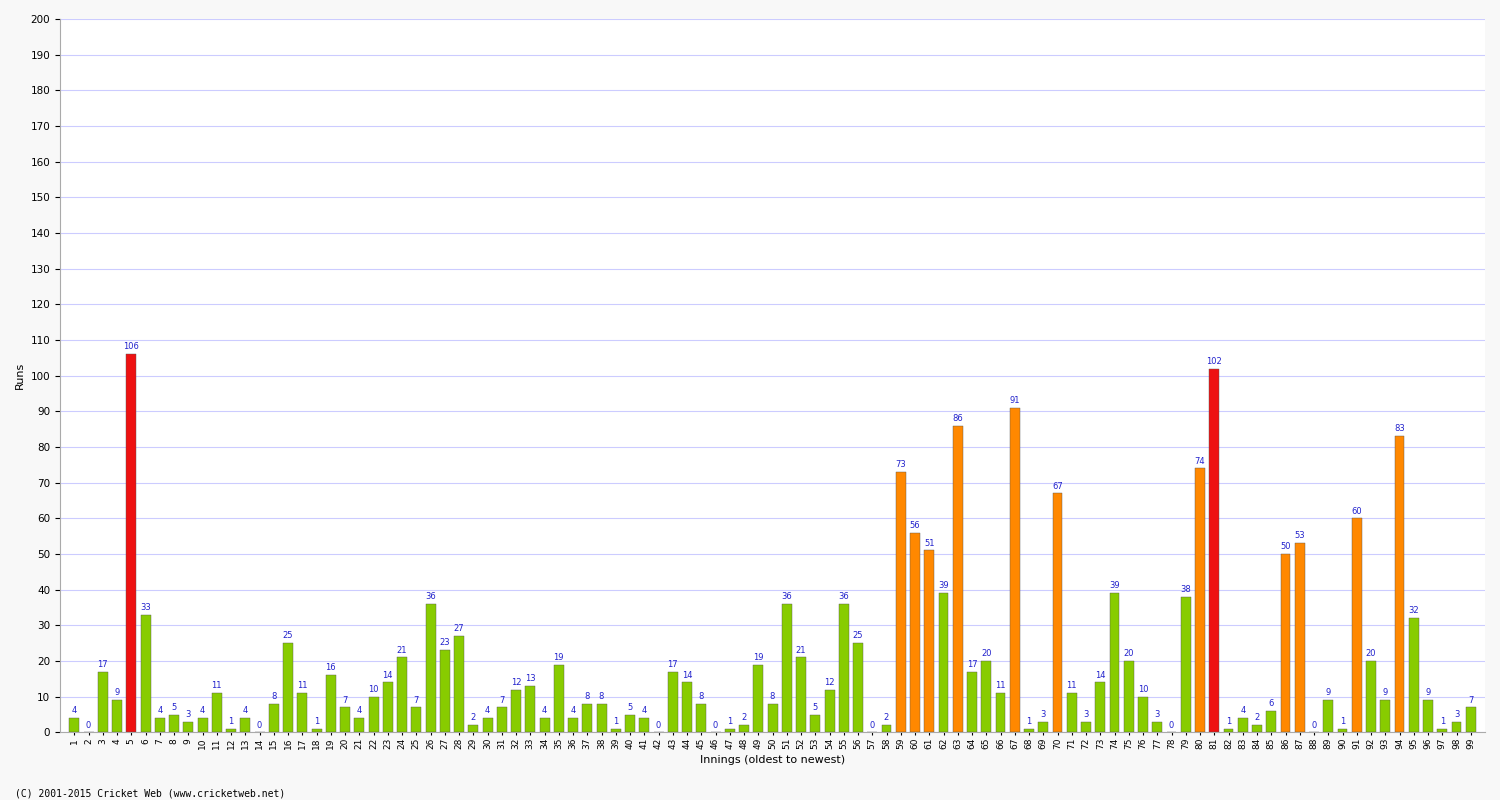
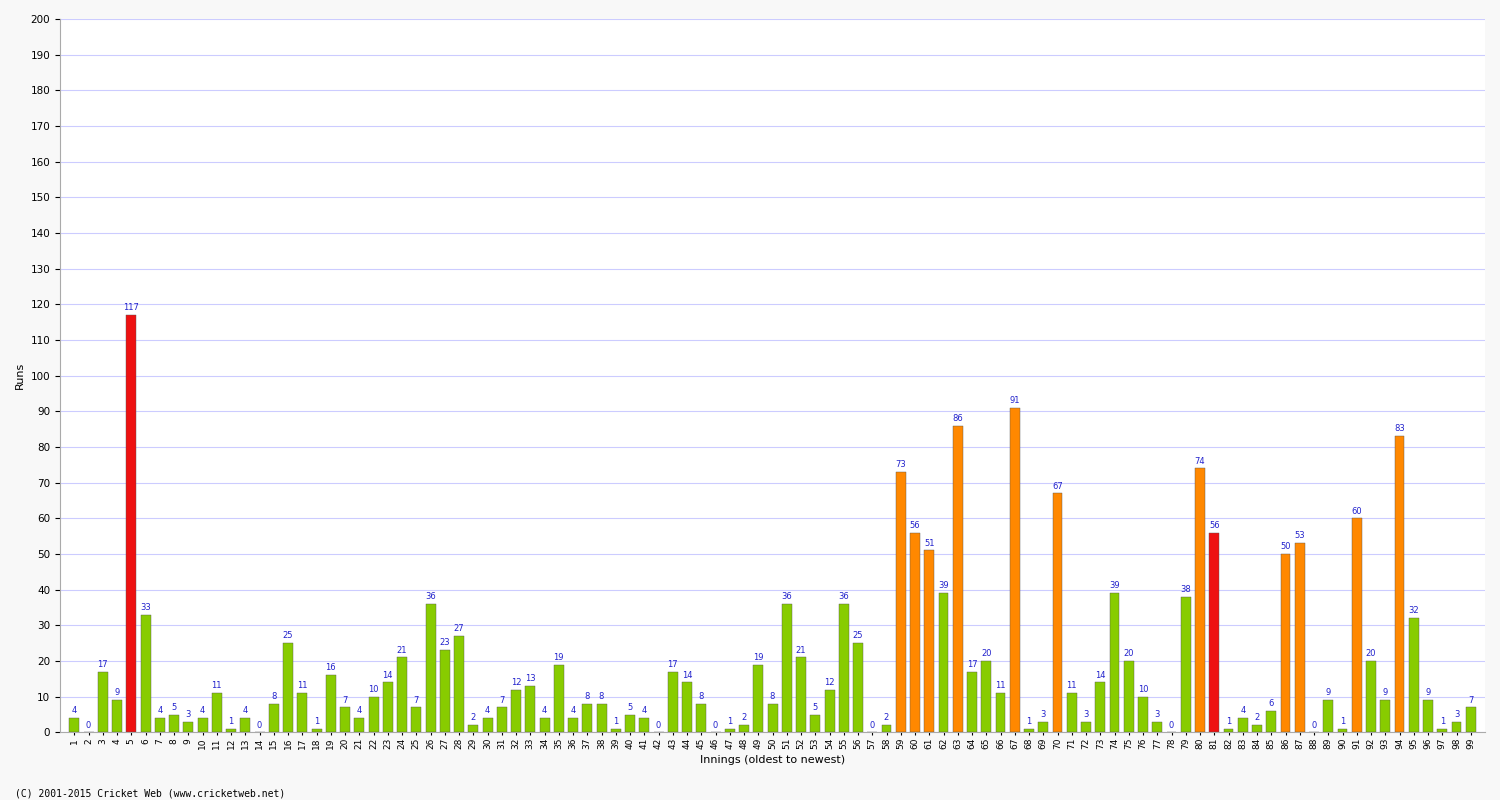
5: 106 -> 117
81: 102 -> 56
